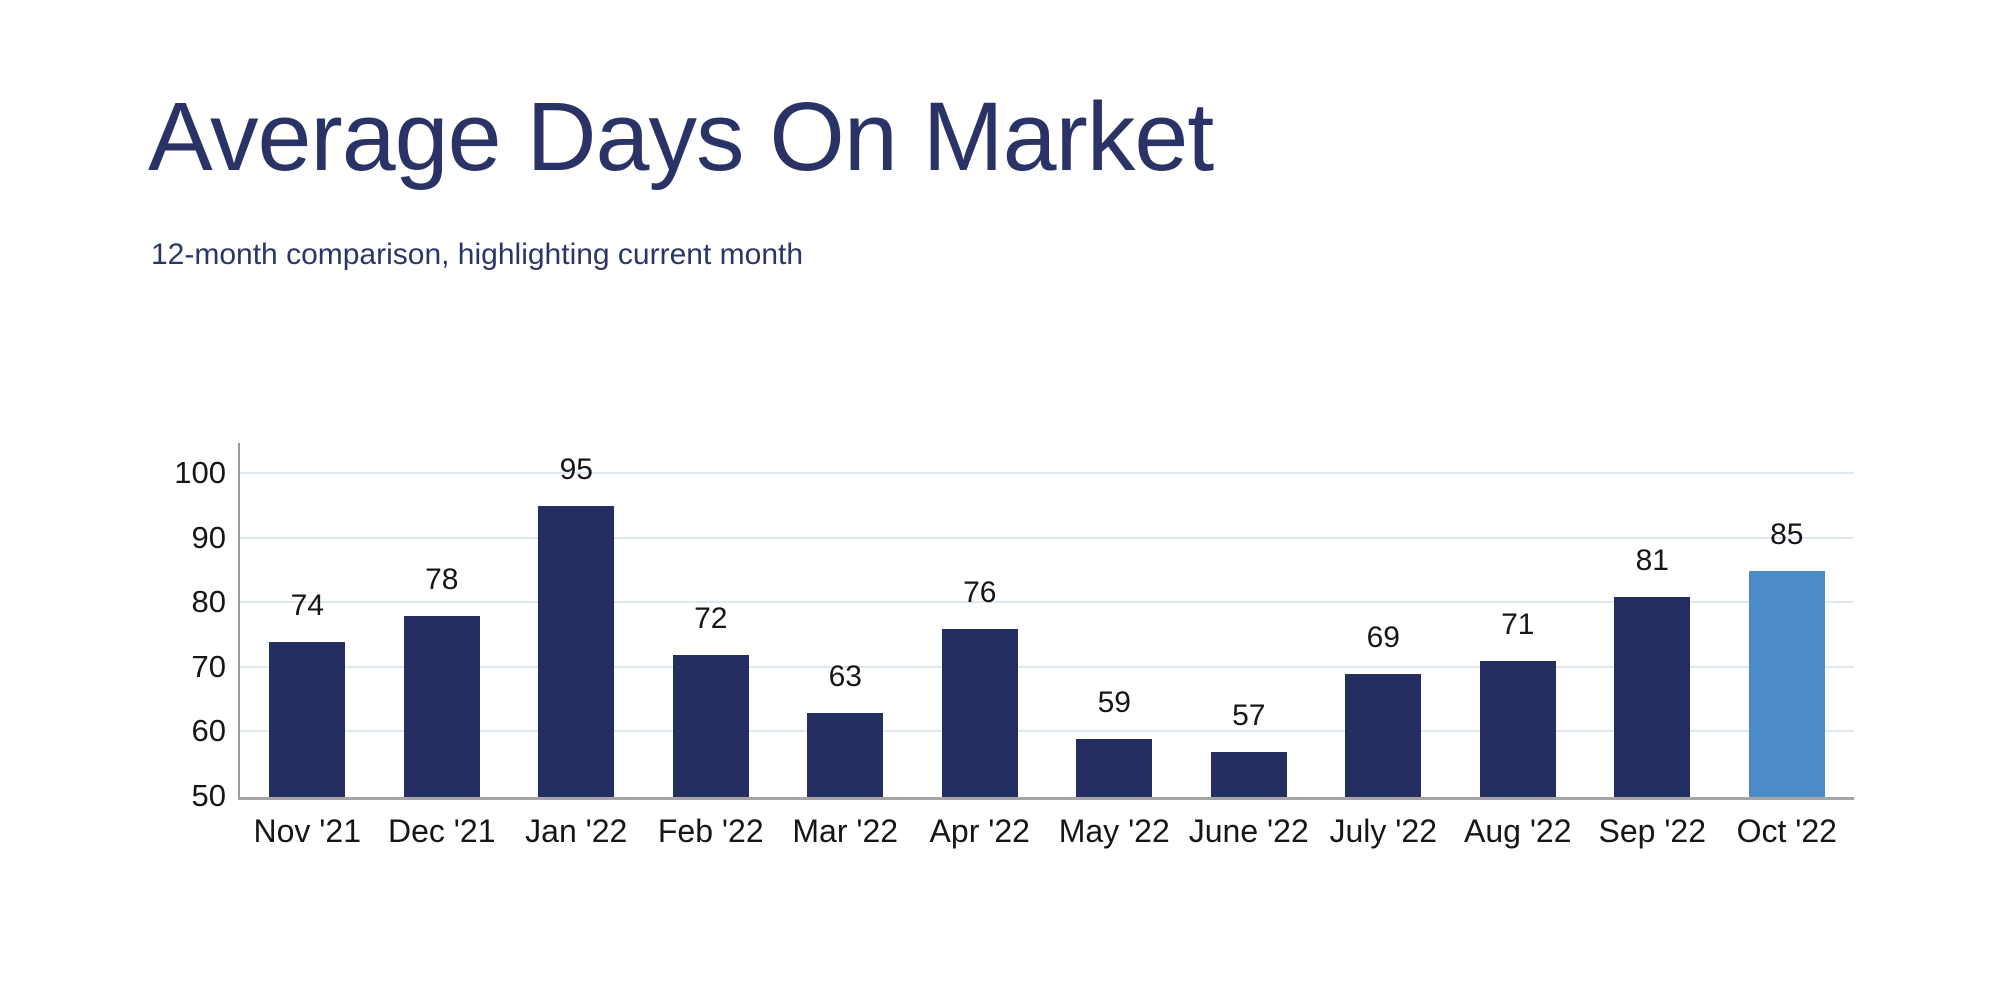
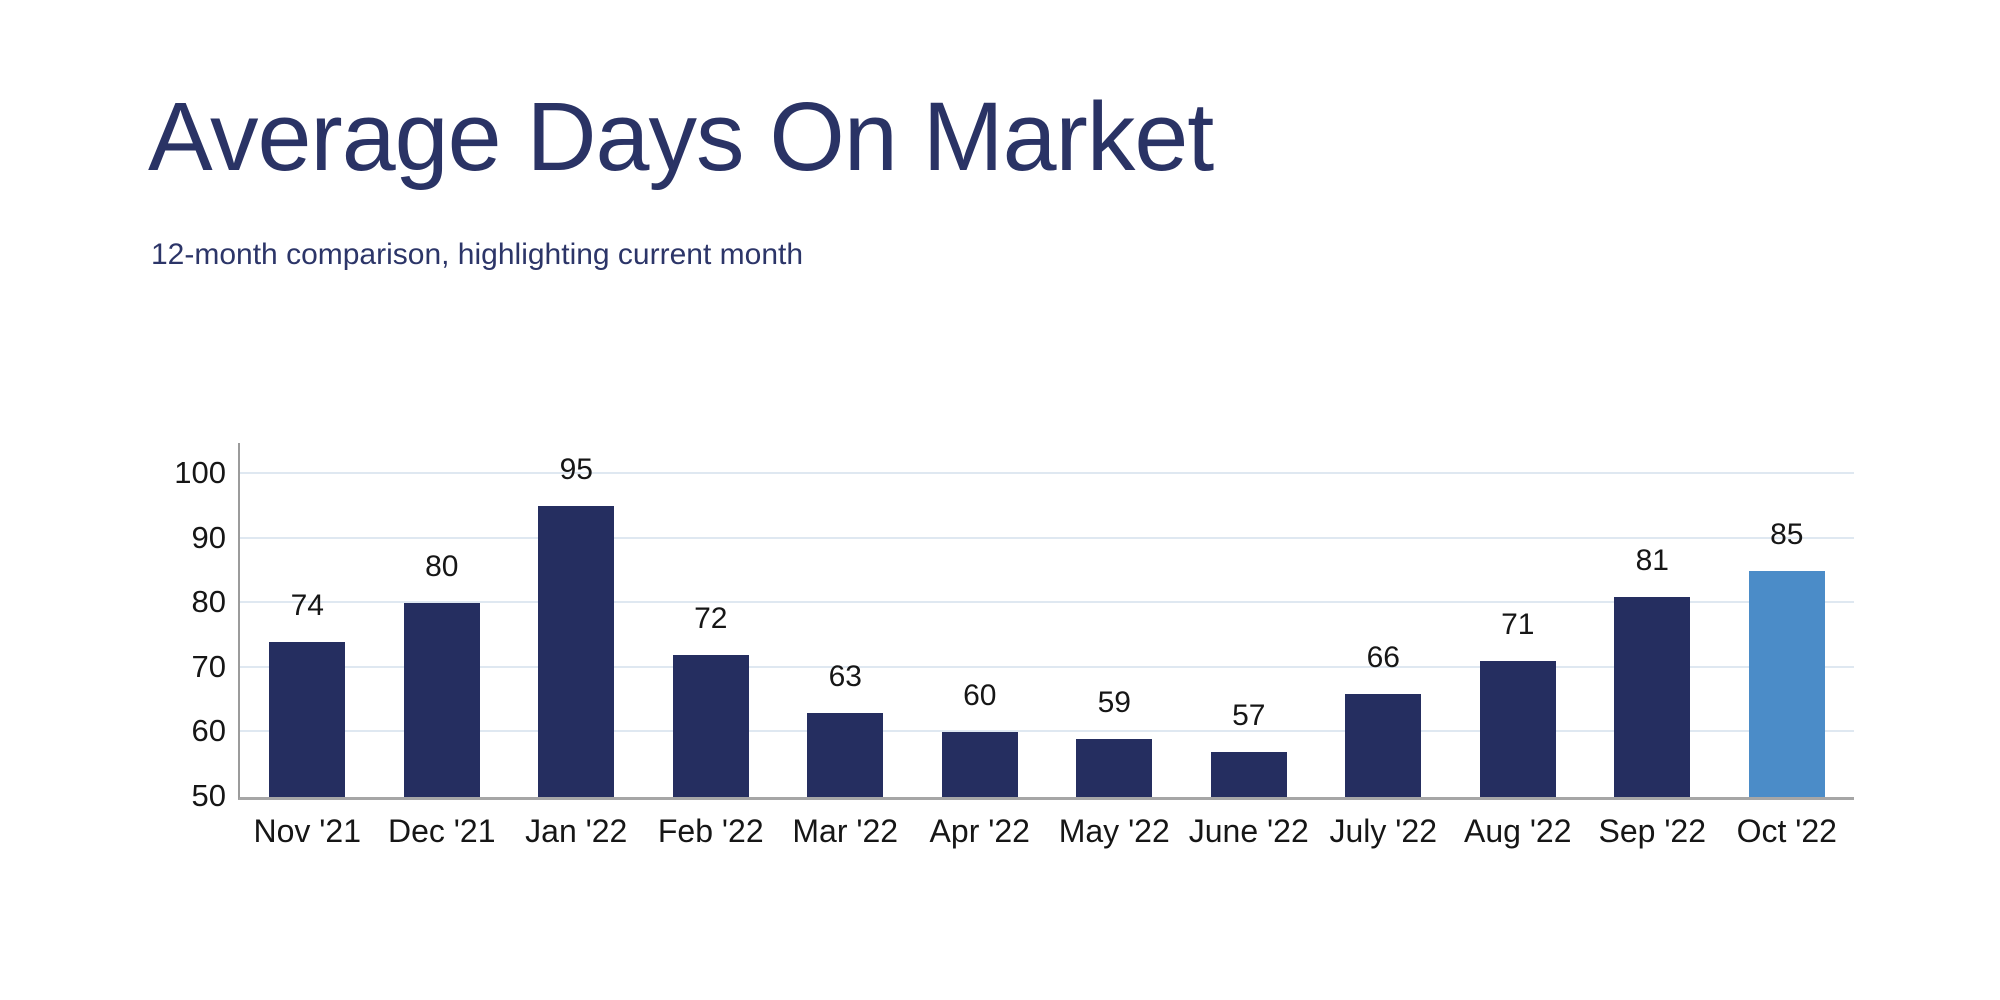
Dec '21: 78 -> 80
Apr '22: 76 -> 60
July '22: 69 -> 66
